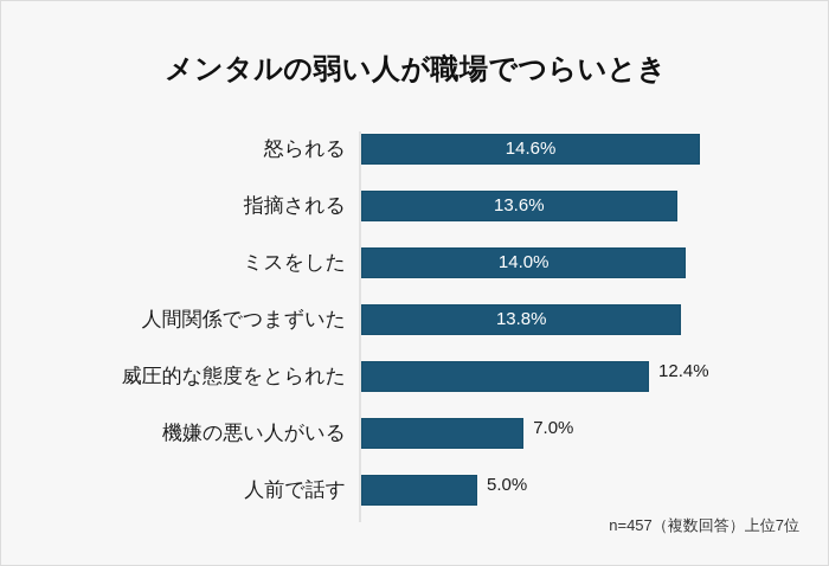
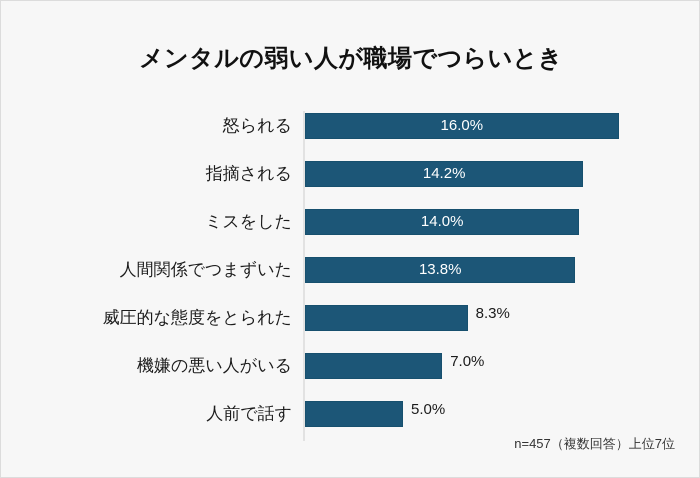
怒られる: 14.6% -> 16.0%
指摘される: 13.6% -> 14.2%
威圧的な態度をとられた: 12.4% -> 8.3%
